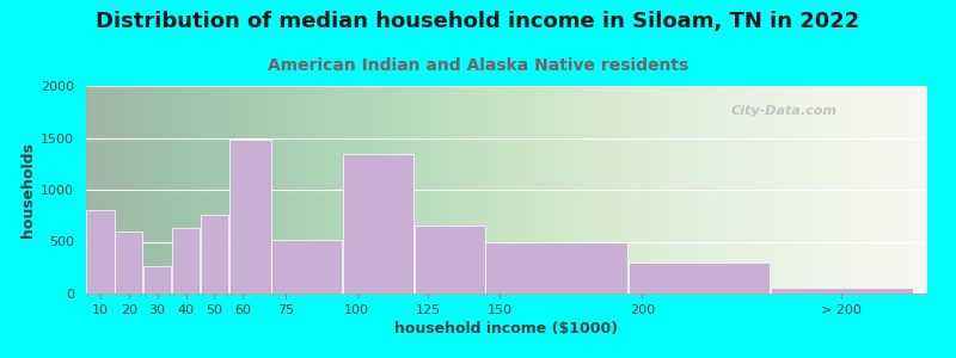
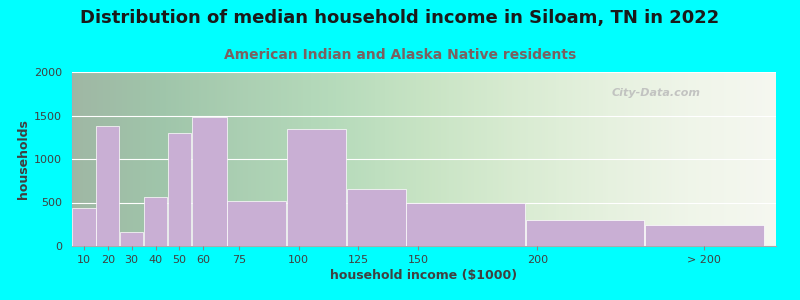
10: 800 -> 440
20: 600 -> 1380
30: 260 -> 160
40: 630 -> 560
50: 760 -> 1300
> 200: 60 -> 240
